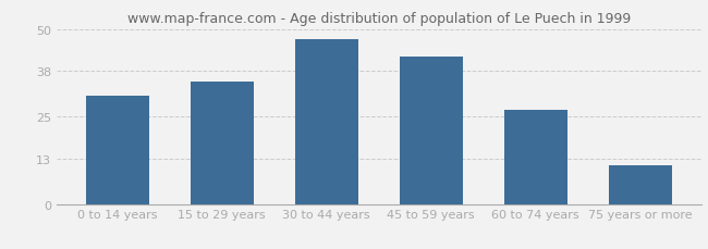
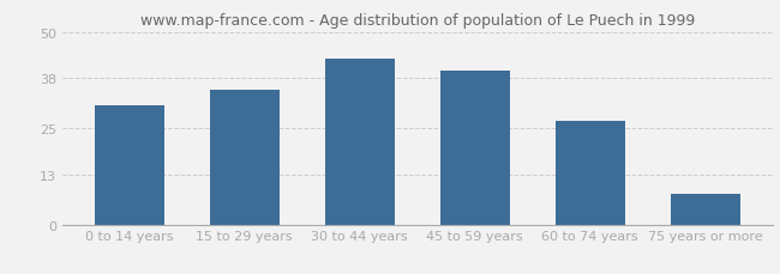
30 to 44 years: 47 -> 43
45 to 59 years: 42 -> 40
75 years or more: 11 -> 8
